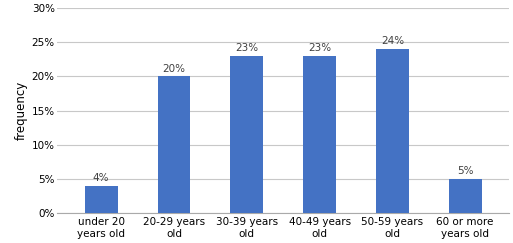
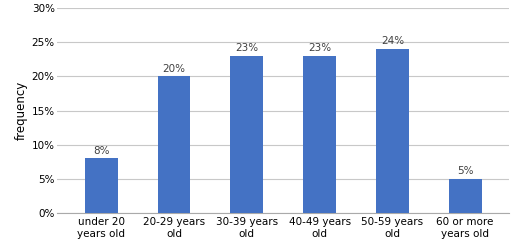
under 20 years old: 4% -> 8%
